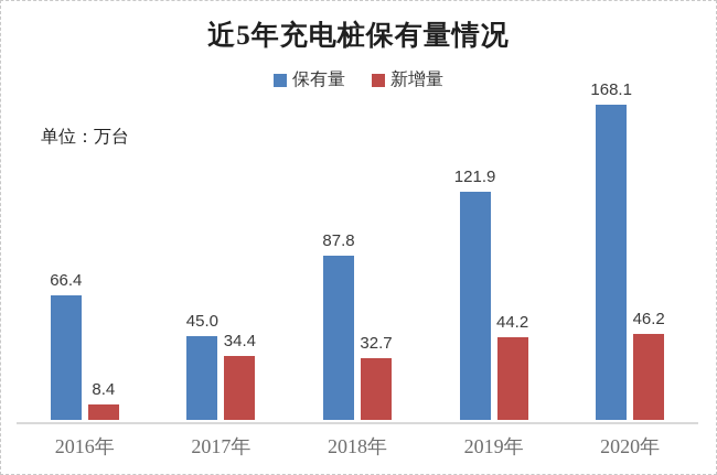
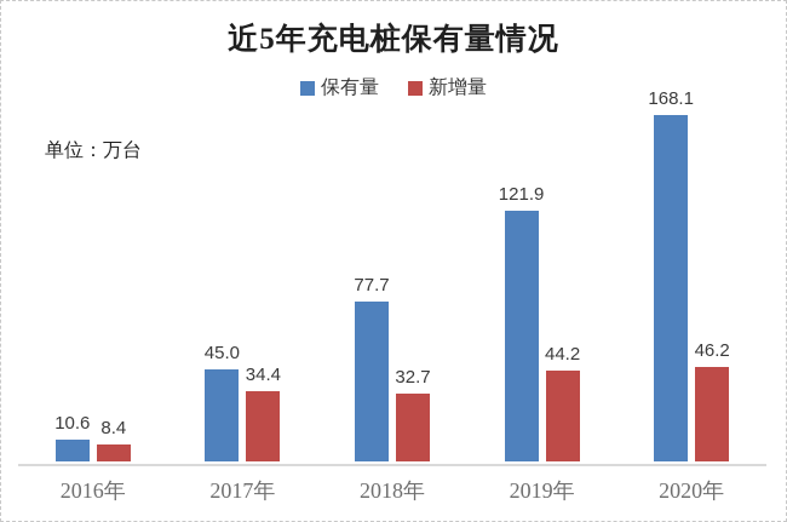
保有量/2016年: 66.4 -> 10.6
保有量/2018年: 87.8 -> 77.7
